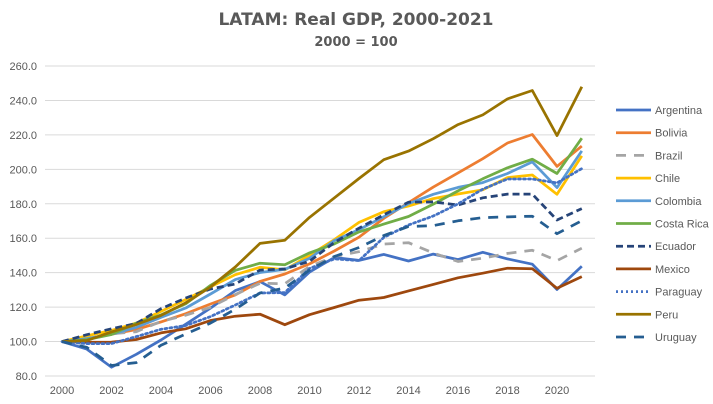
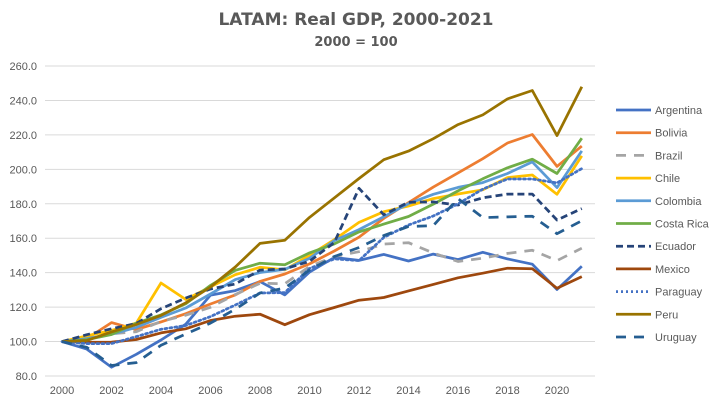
Bolivia/2002: 104 -> 111
Chile/2004: 118 -> 134
Argentina/2006: 119 -> 127
Ecuador/2012: 166 -> 189
Uruguay/2016: 170 -> 183
